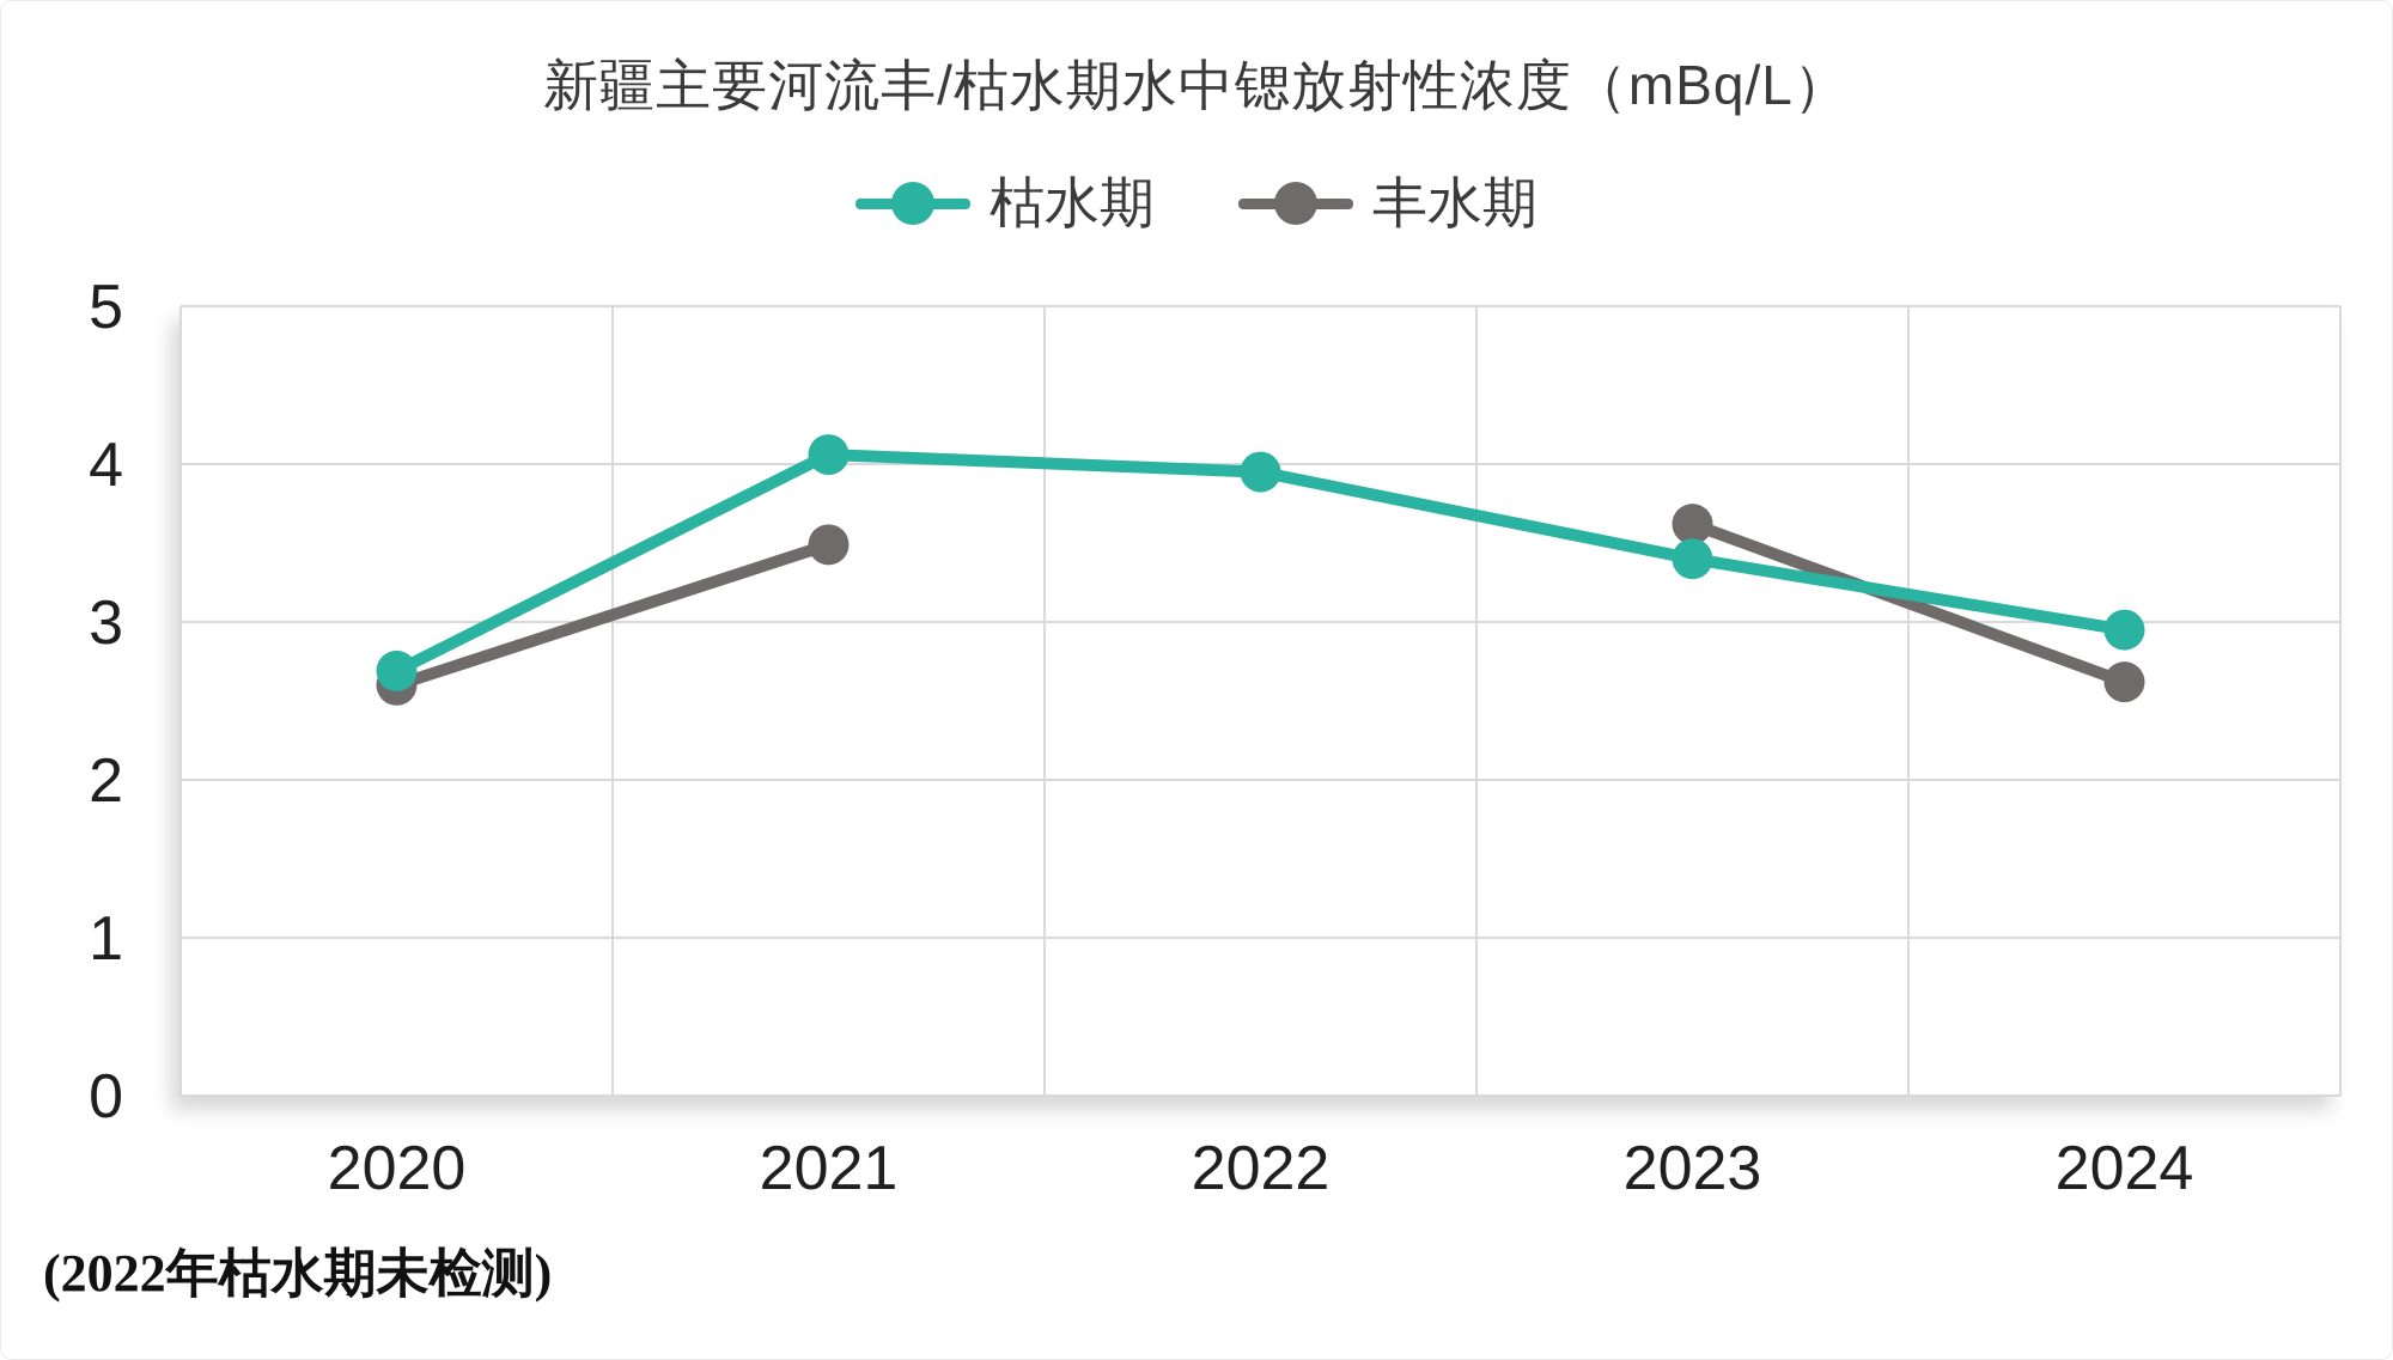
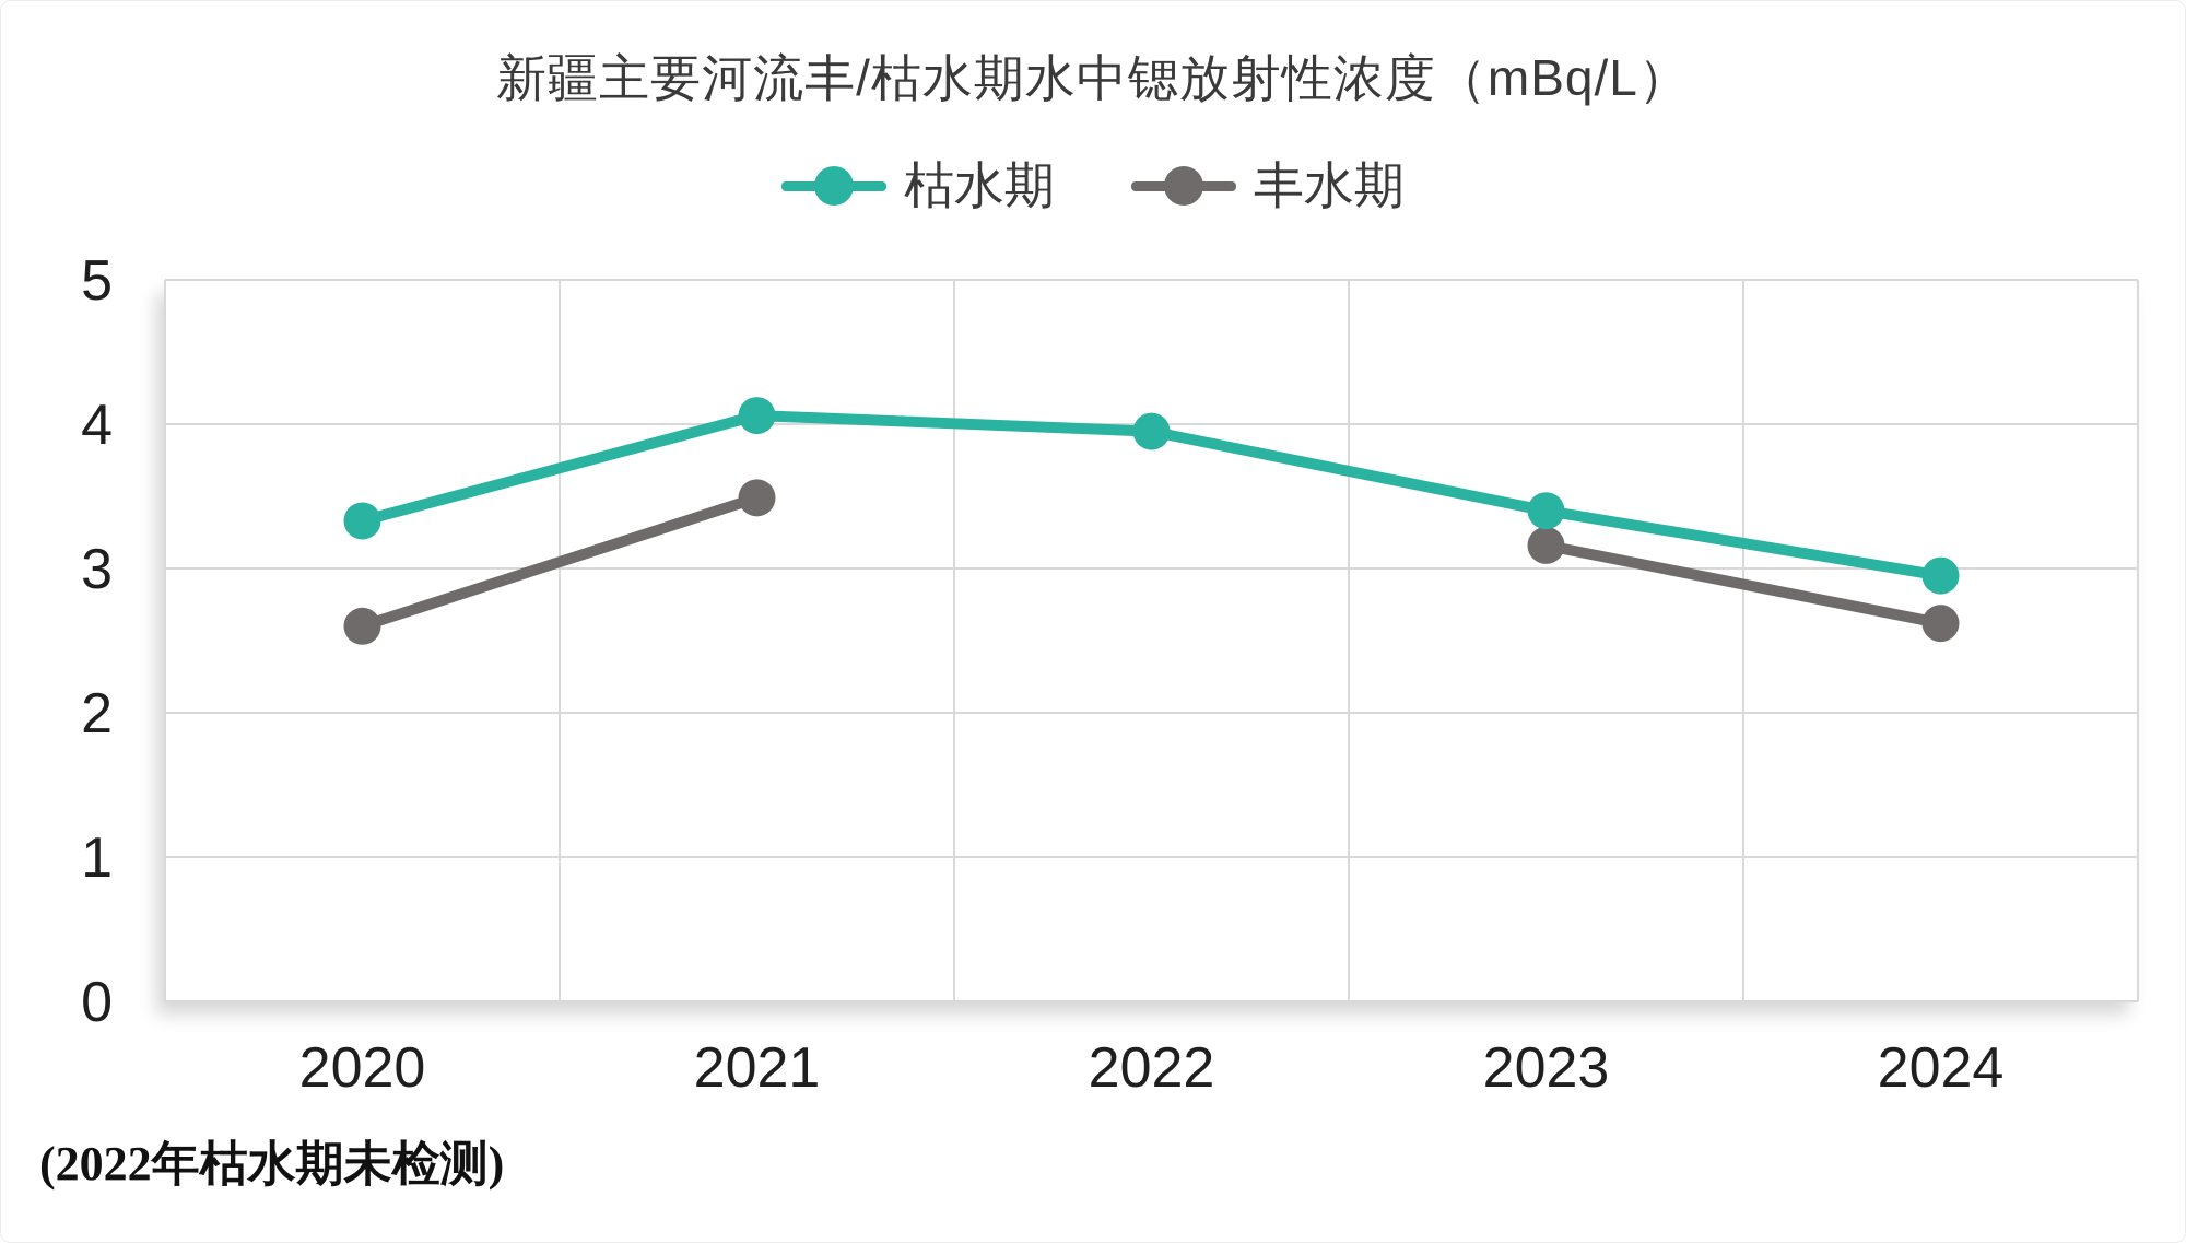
枯水期/2020: 2.69 -> 3.33
丰水期/2023: 3.62 -> 3.16
